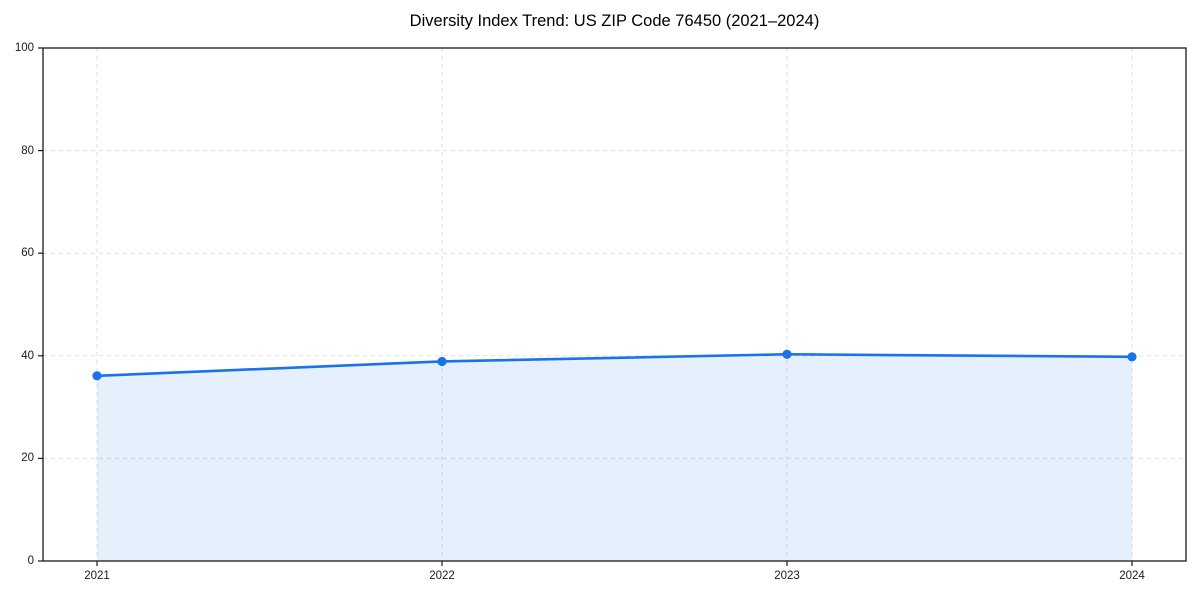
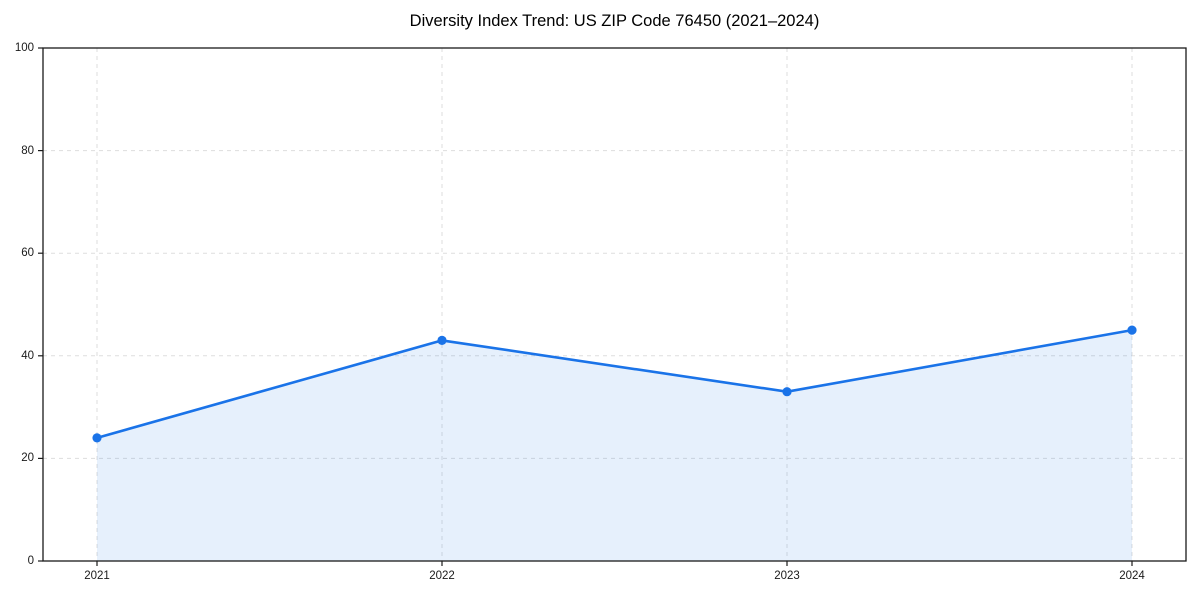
2021: 36 -> 24
2022: 39 -> 43
2023: 40 -> 33
2024: 40 -> 45
